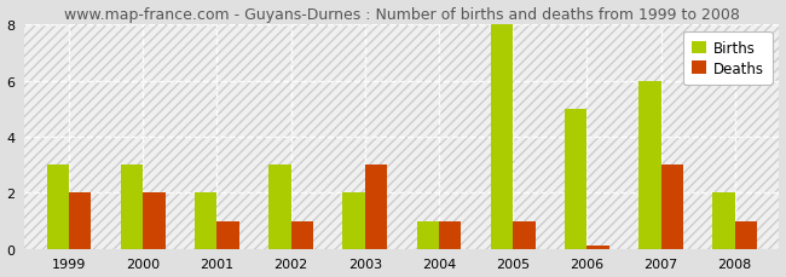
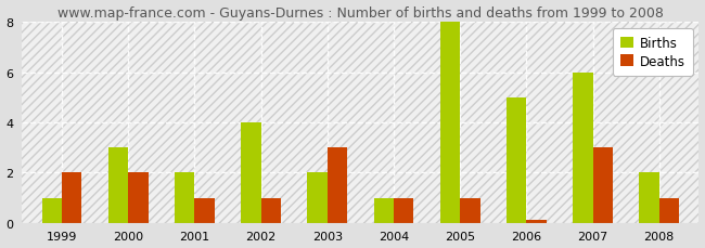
Births/1999: 3 -> 1
Births/2002: 3 -> 4
